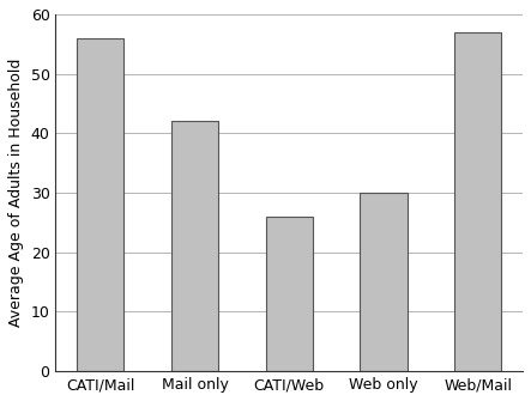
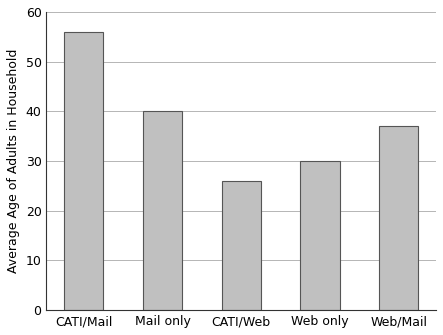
Mail only: 42 -> 40
Web/Mail: 57 -> 37
